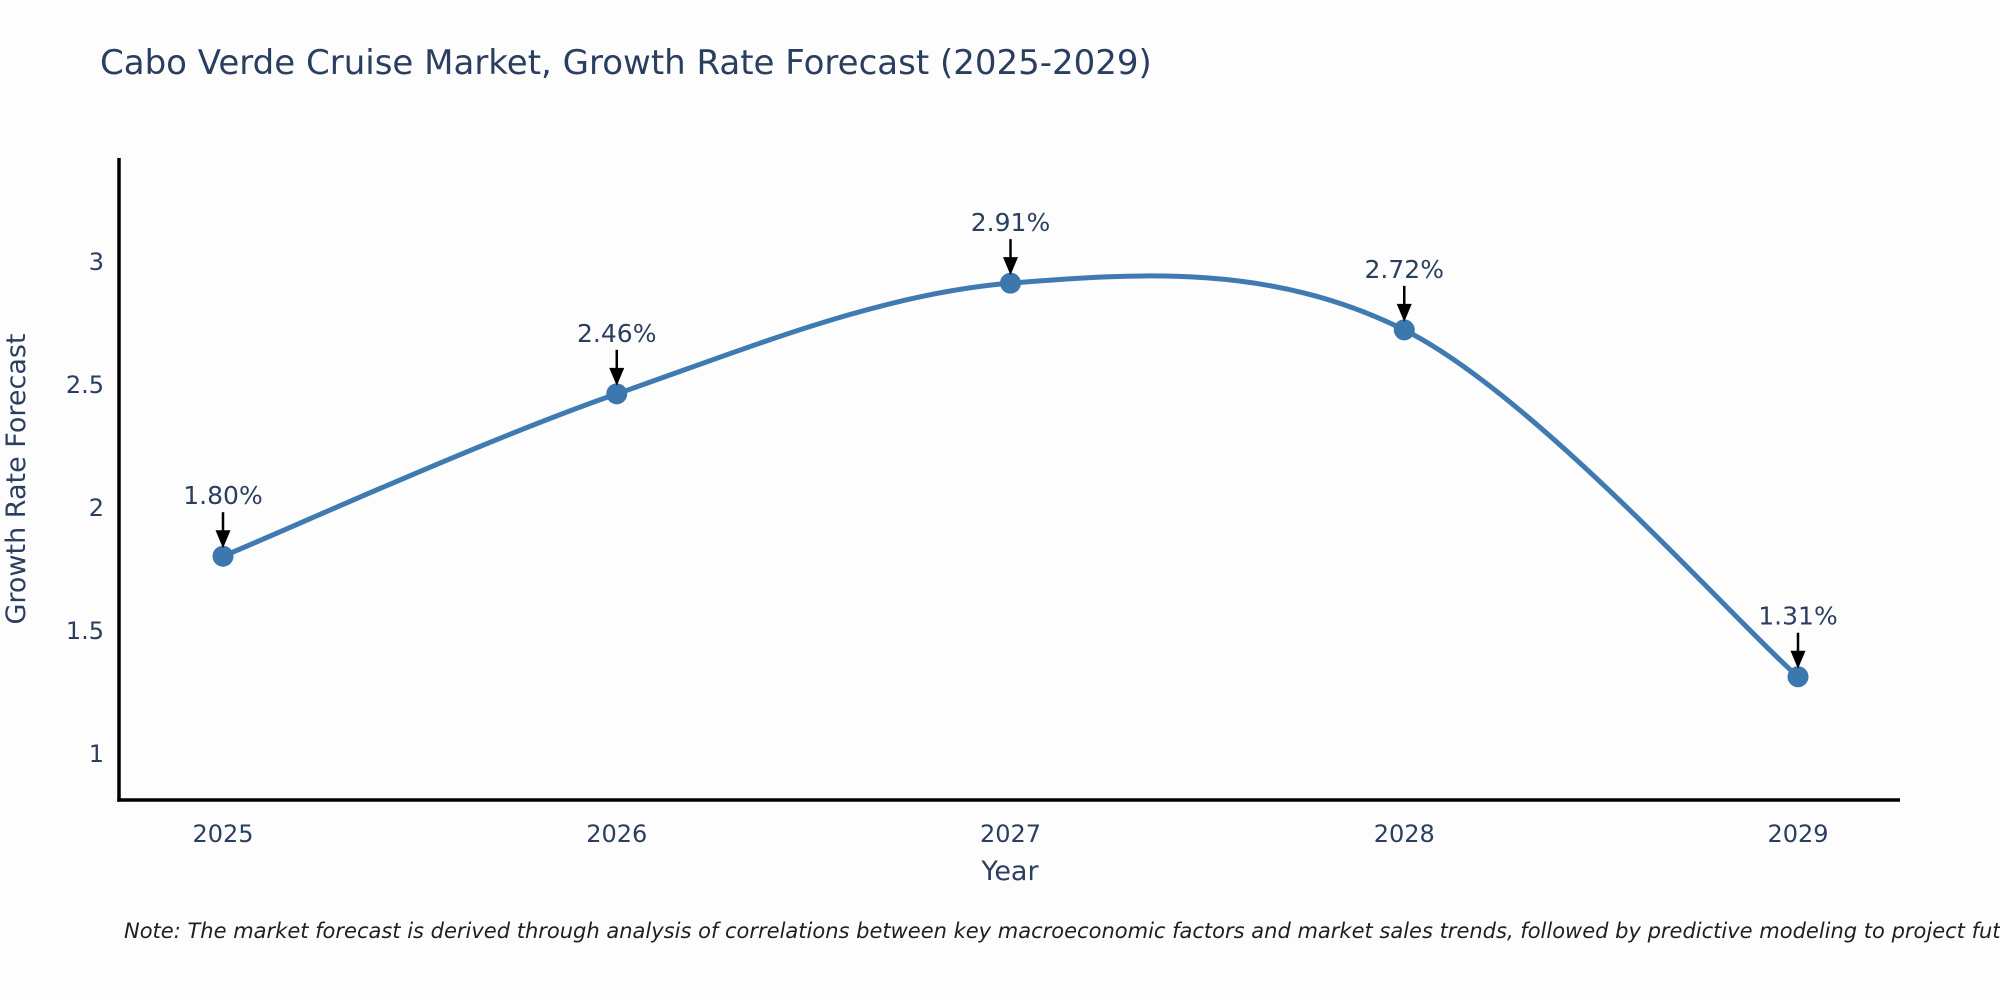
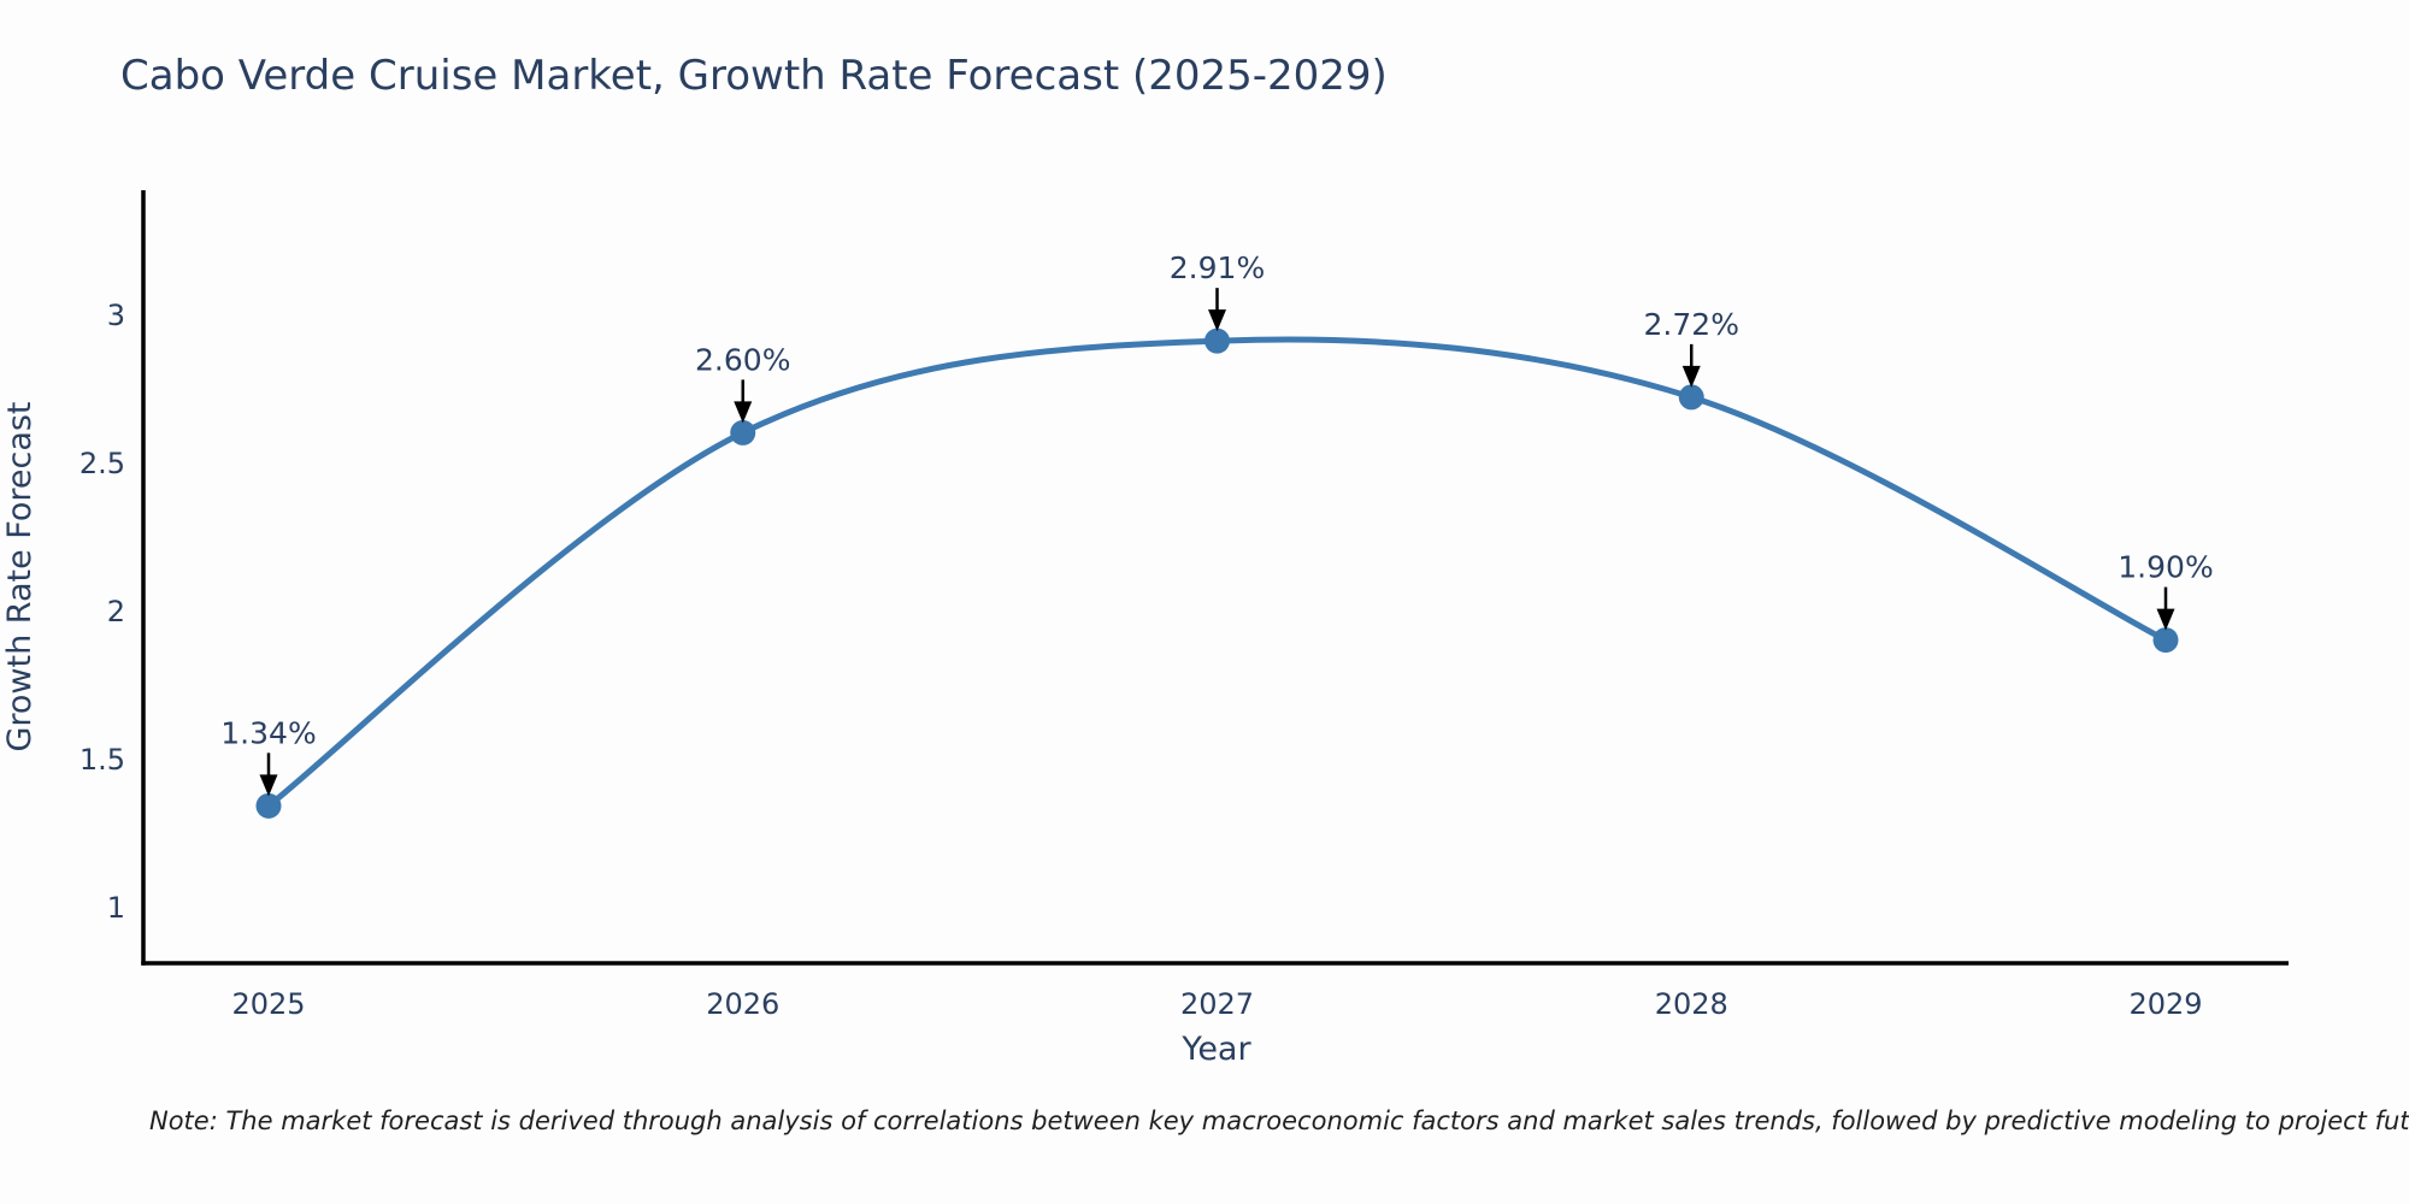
2025: 1.80% -> 1.34%
2026: 2.46% -> 2.60%
2029: 1.31% -> 1.90%
